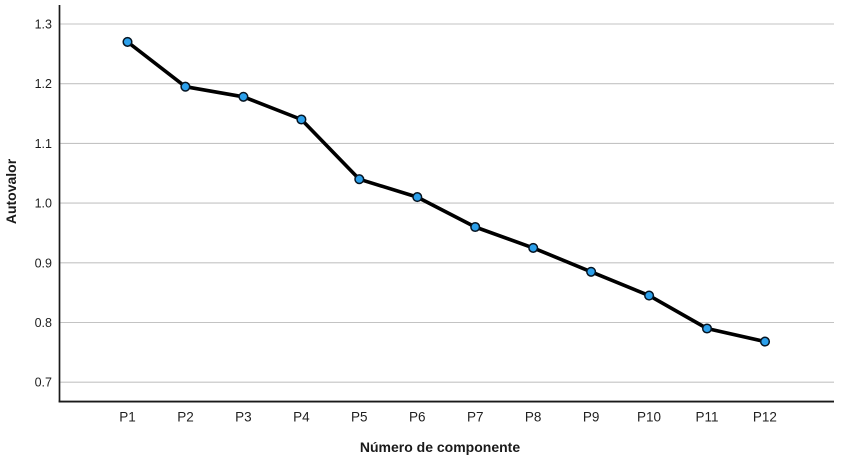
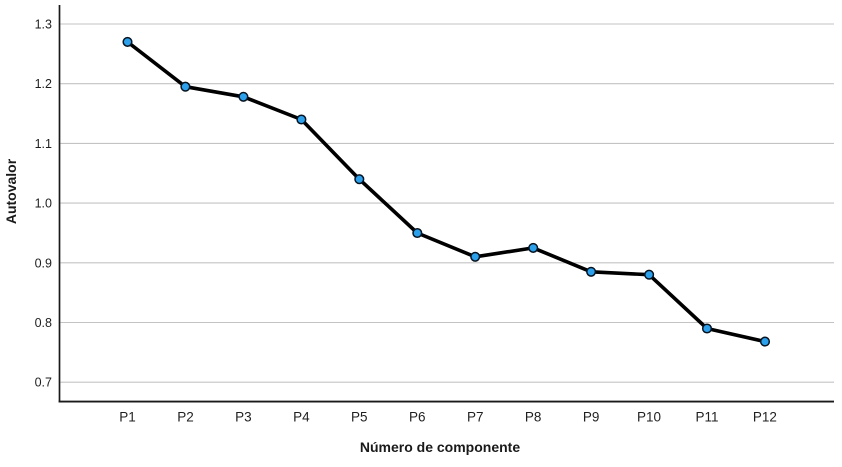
P6: 1.01 -> 0.95
P7: 0.96 -> 0.91
P10: 0.84 -> 0.88
